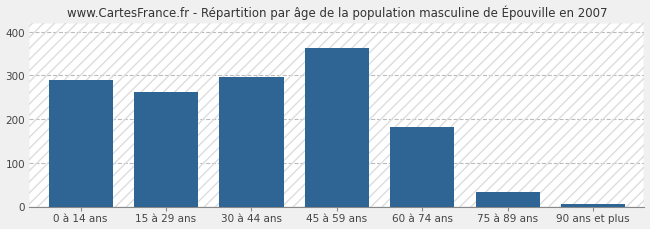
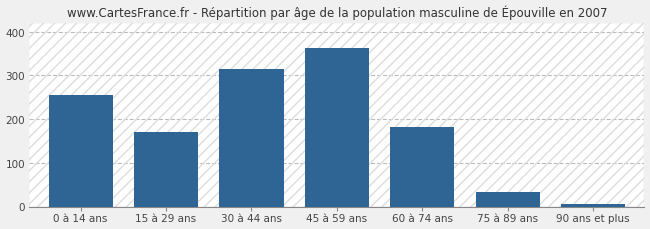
0 à 14 ans: 289 -> 255
15 à 29 ans: 262 -> 170
30 à 44 ans: 297 -> 315
